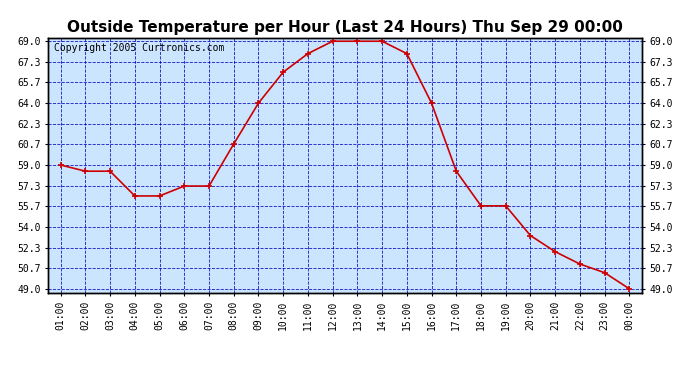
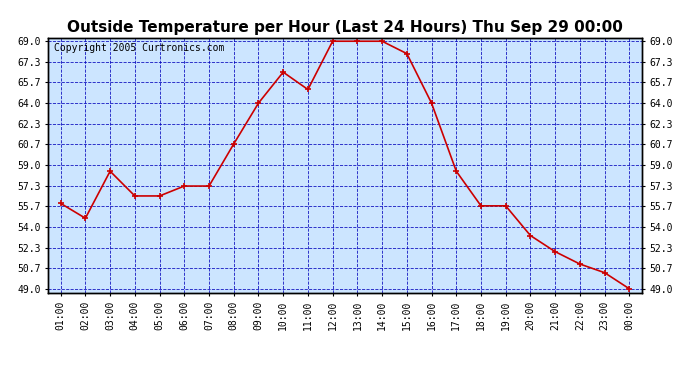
01:00: 59.0 -> 55.9
02:00: 58.5 -> 54.7
11:00: 68.0 -> 65.1
